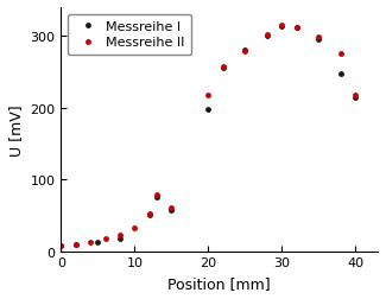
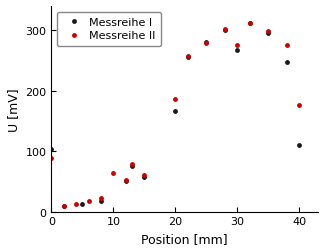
Messreihe I/0: 8 -> 104
Messreihe II/0: 8 -> 88
Messreihe II/10: 32 -> 64
Messreihe I/20: 198 -> 166
Messreihe II/20: 218 -> 186
Messreihe I/30: 313 -> 268
Messreihe II/30: 315 -> 276
Messreihe I/40: 215 -> 110
Messreihe II/40: 218 -> 176
